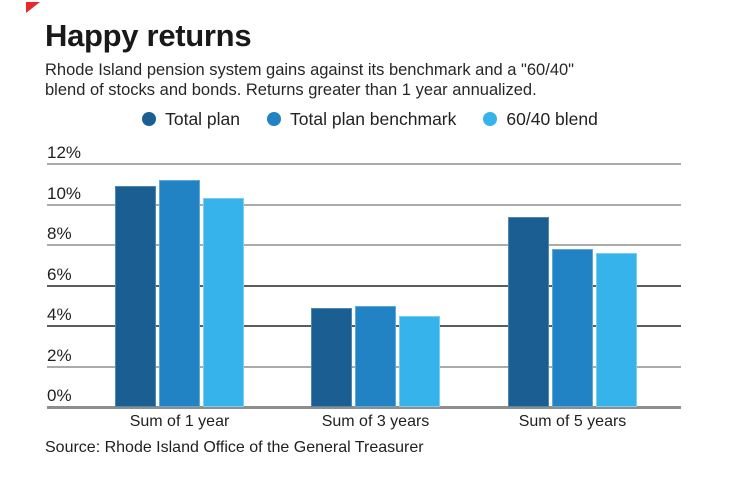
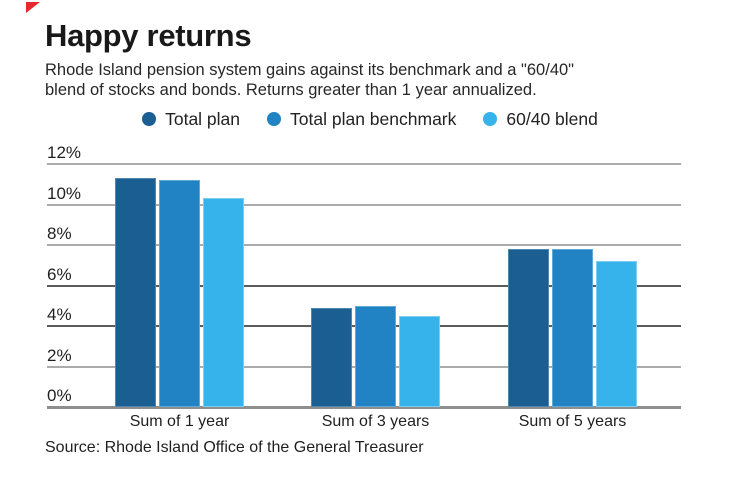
Total plan/Sum of 1 year: 10.9% -> 11.3%
Total plan/Sum of 5 years: 9.4% -> 7.8%
60/40 blend/Sum of 5 years: 7.6% -> 7.2%
